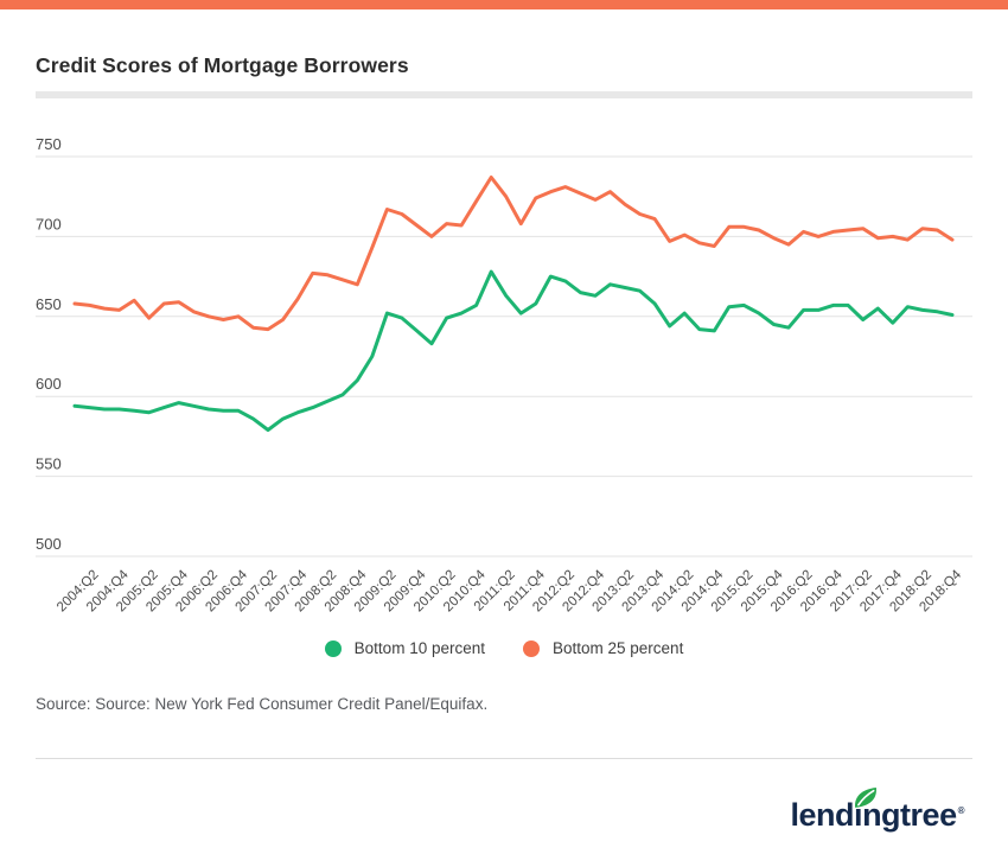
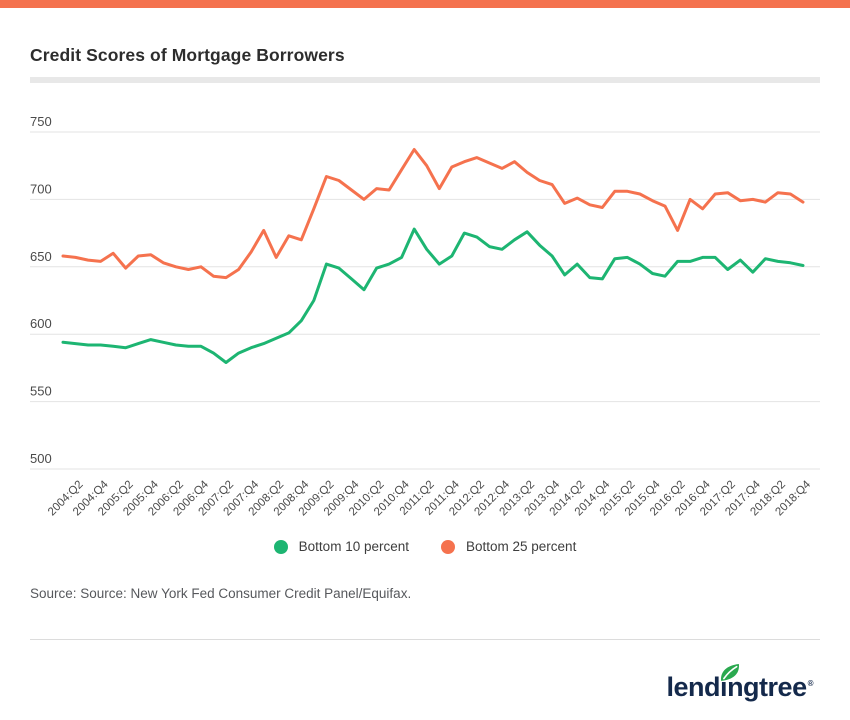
Bottom 25 percent/2008:Q2: 676 -> 657
Bottom 10 percent/2013:Q2: 668 -> 676
Bottom 25 percent/2016:Q2: 703 -> 677
Bottom 25 percent/2016:Q4: 703 -> 693
